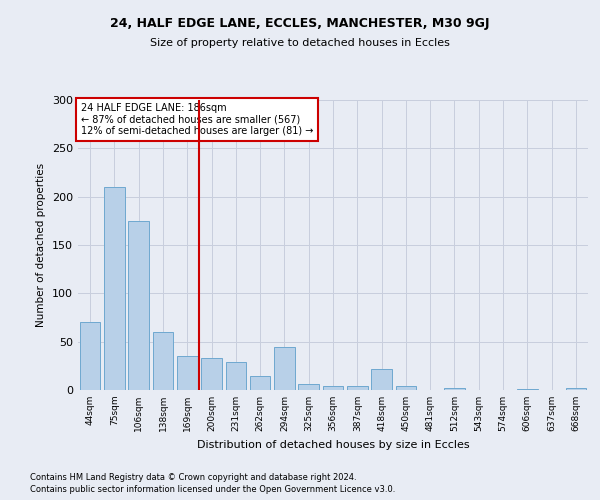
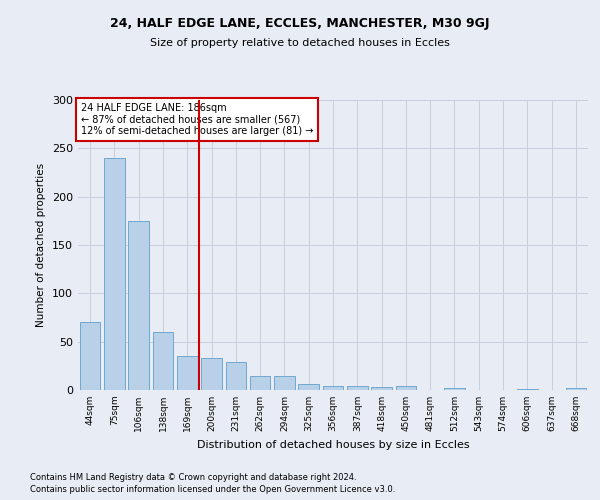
75sqm: 210 -> 240
294sqm: 44 -> 15
418sqm: 22 -> 3
